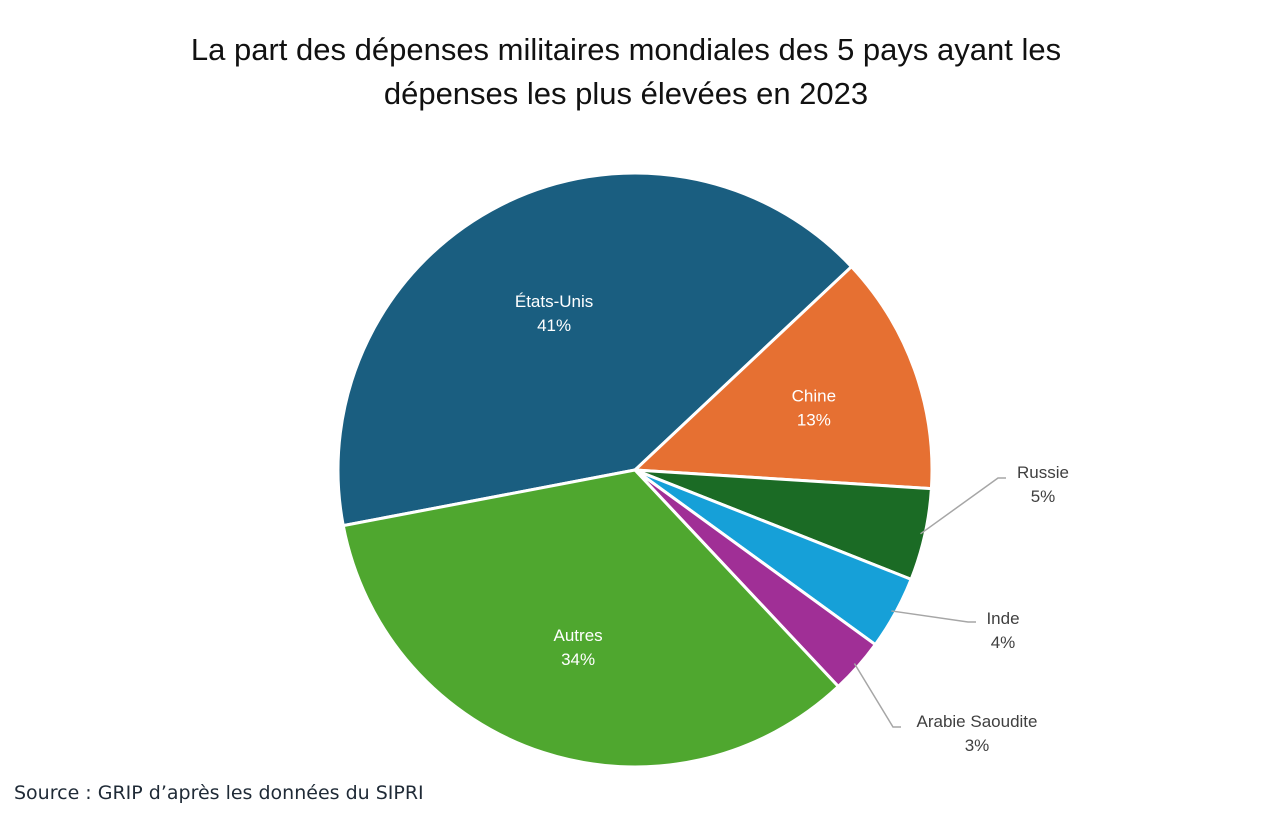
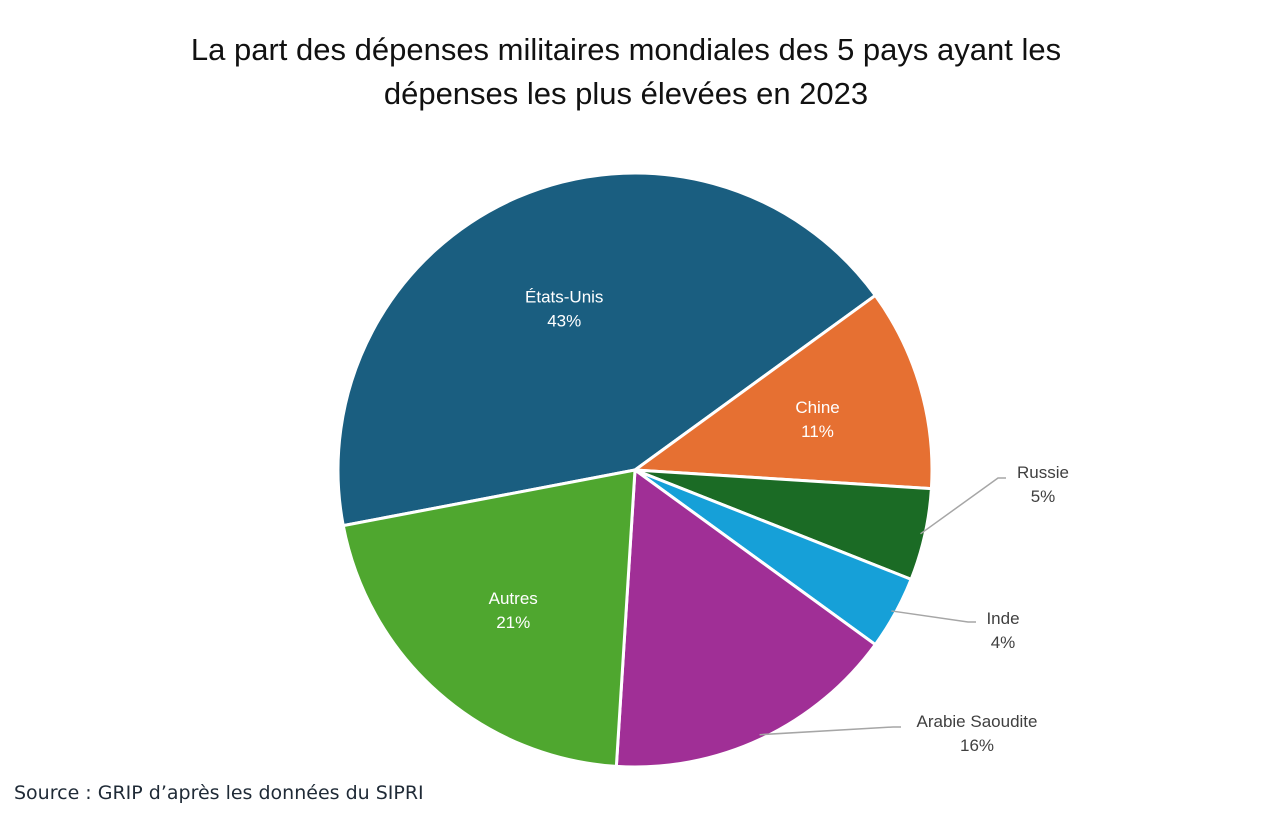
États-Unis: 41% -> 43%
Chine: 13% -> 11%
Arabie Saoudite: 3% -> 16%
Autres: 34% -> 21%
